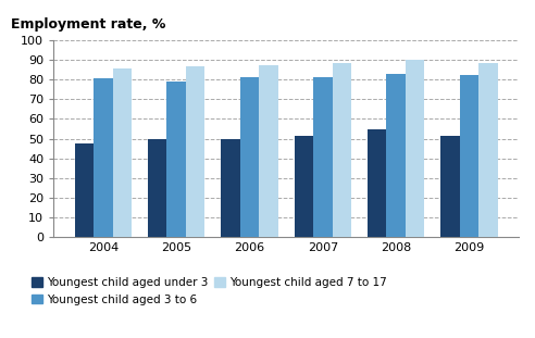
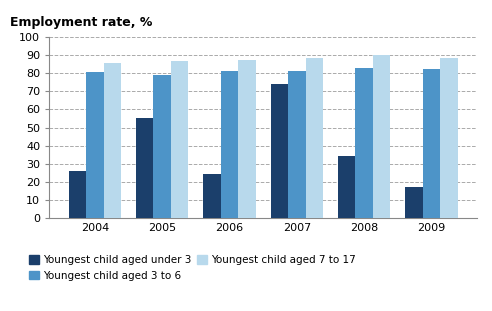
Youngest child aged under 3/2004: 48 -> 26
Youngest child aged under 3/2005: 50 -> 55
Youngest child aged under 3/2006: 50 -> 24
Youngest child aged under 3/2007: 52 -> 74
Youngest child aged under 3/2008: 54 -> 34
Youngest child aged under 3/2009: 52 -> 17
